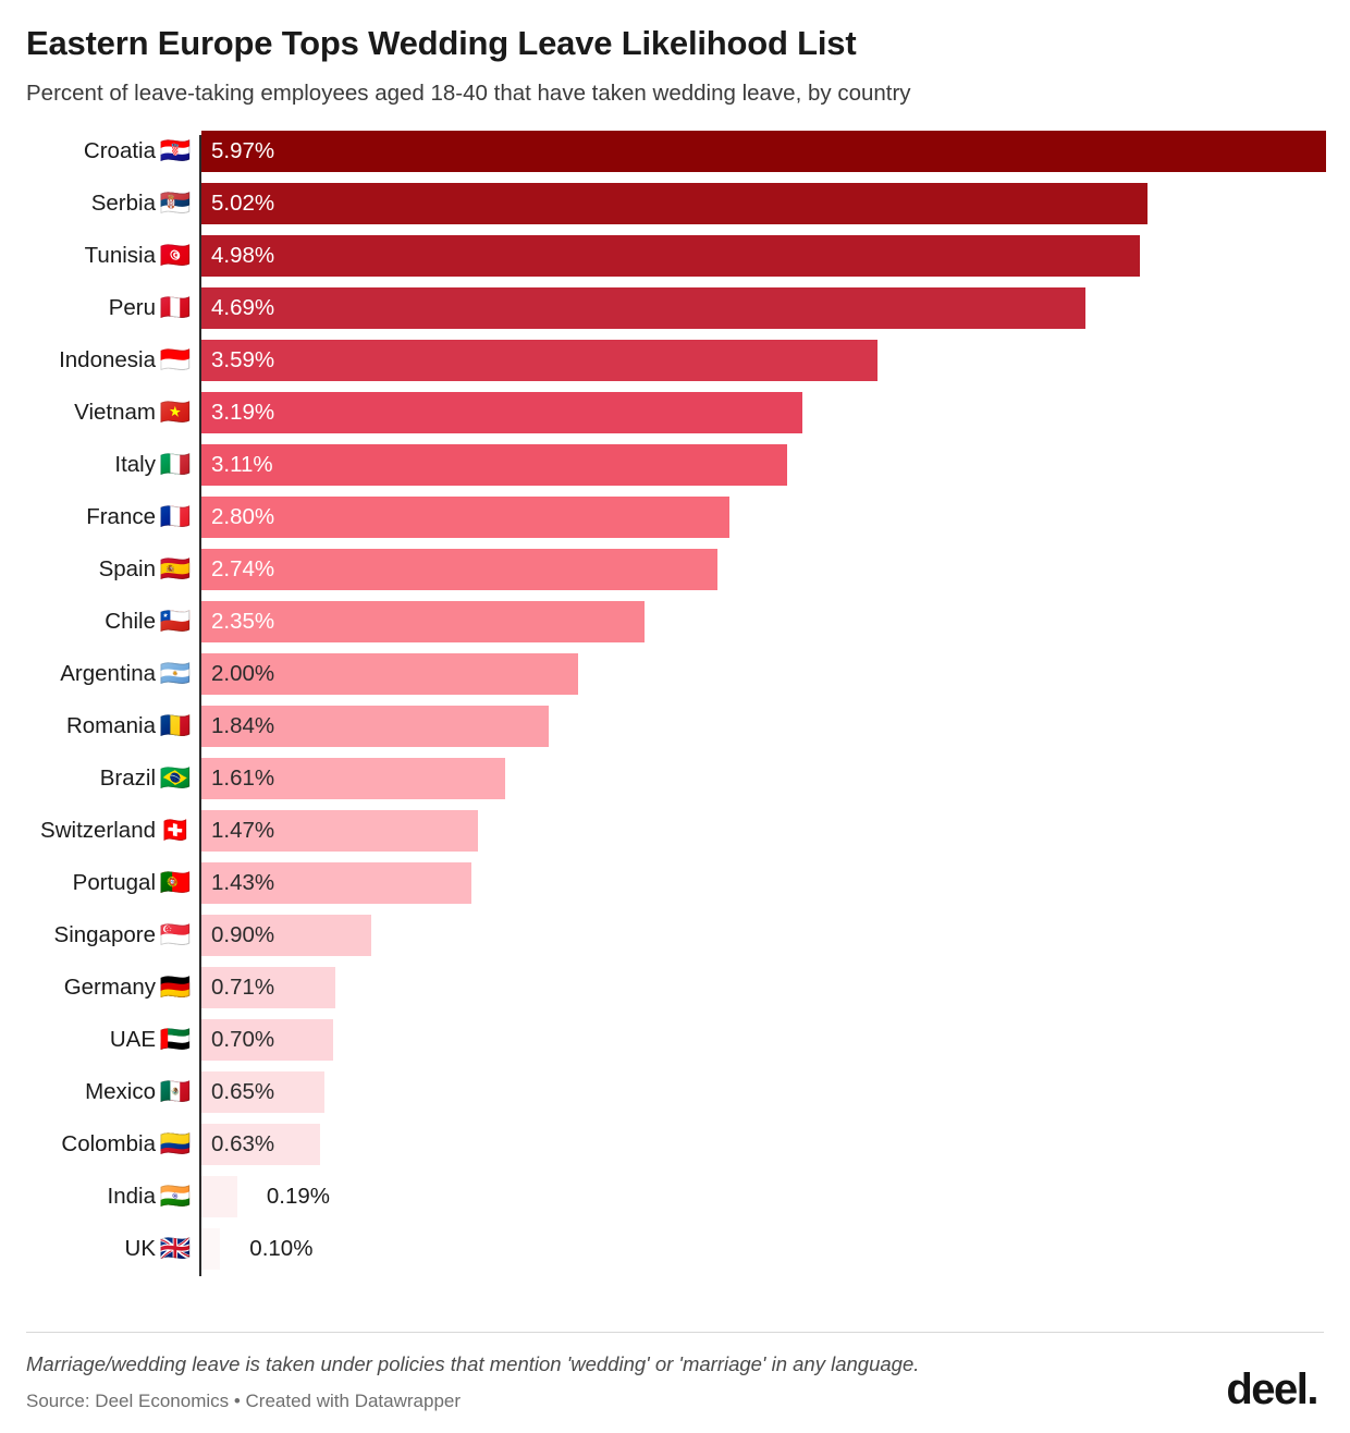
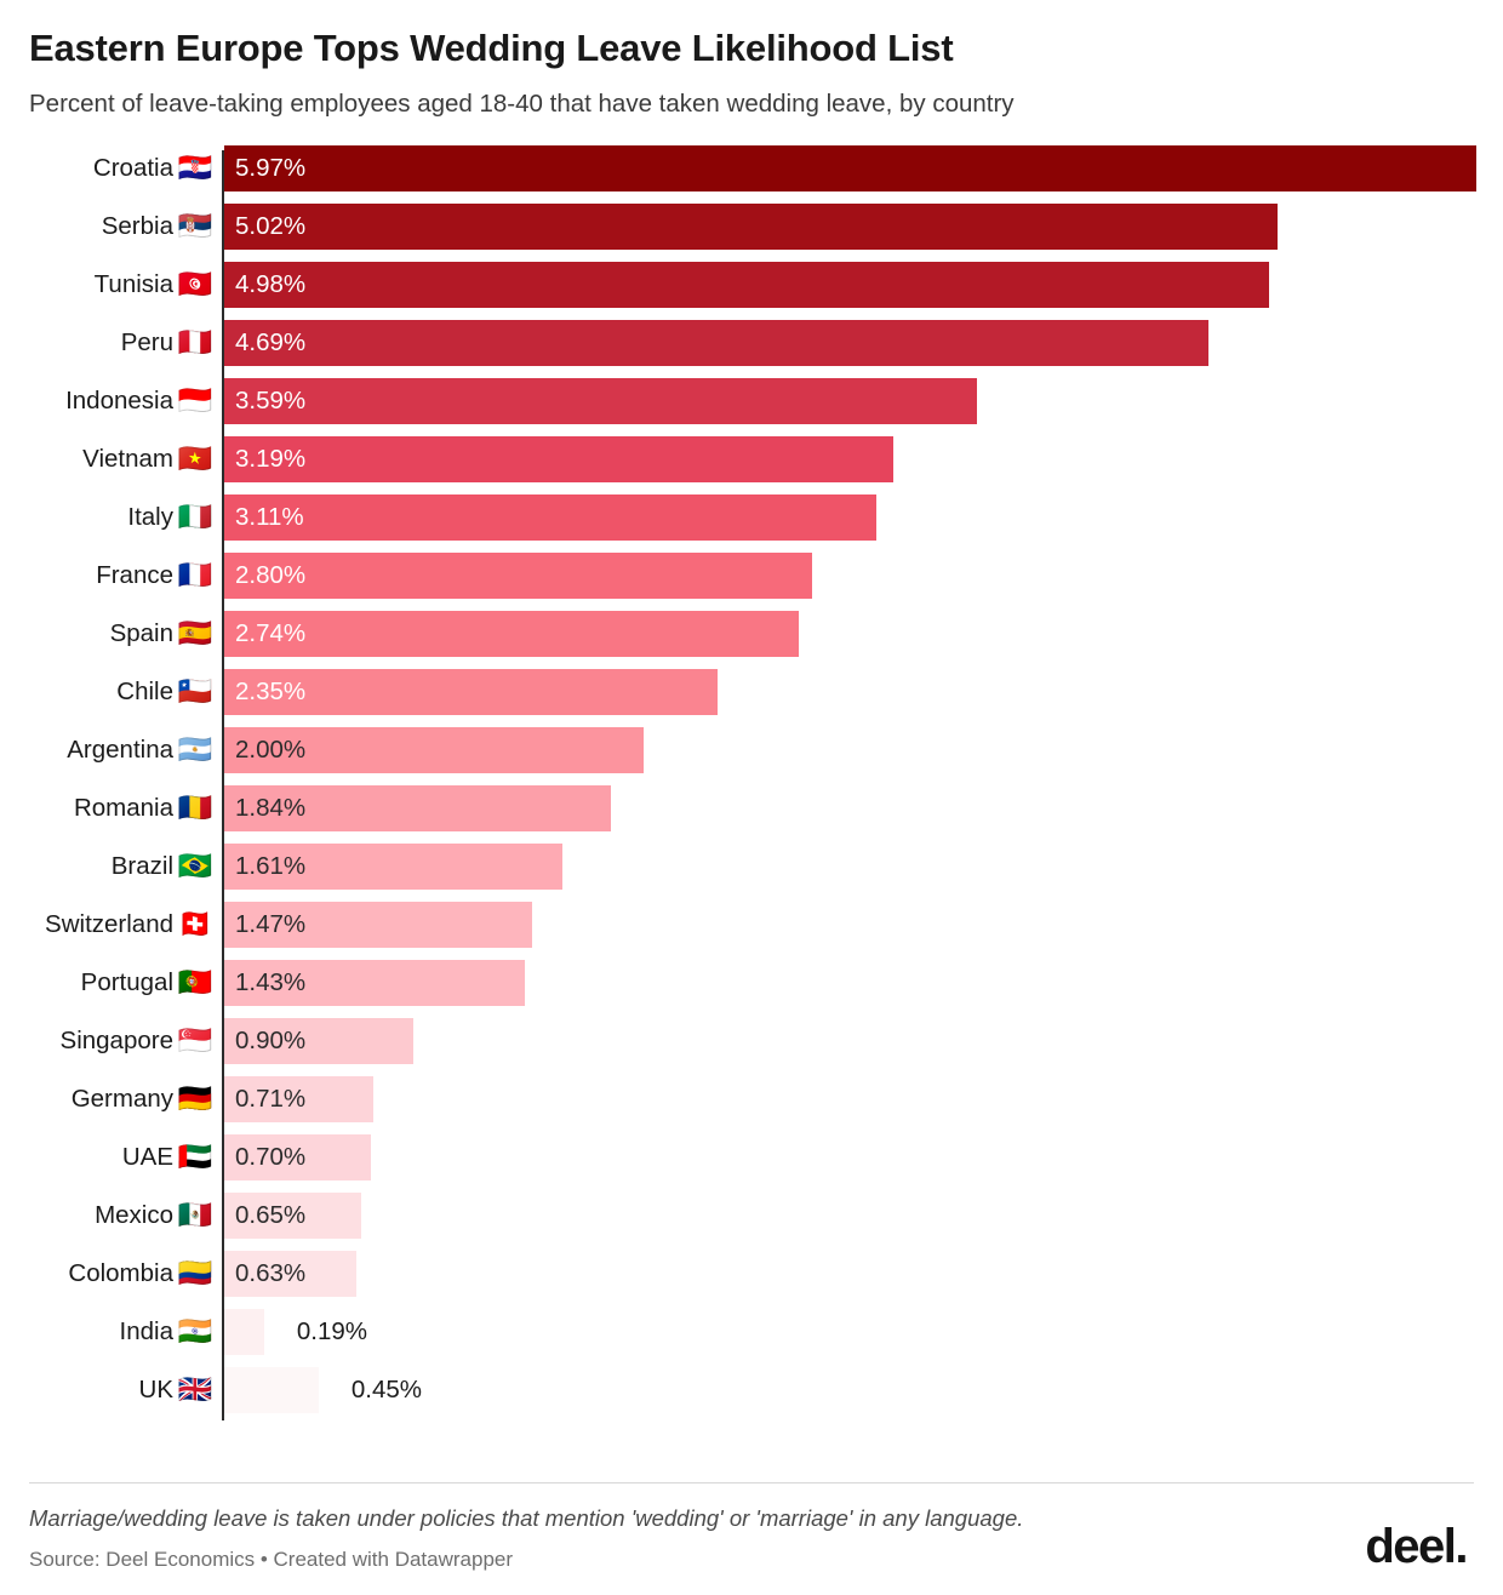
UK: 0.10% -> 0.45%
